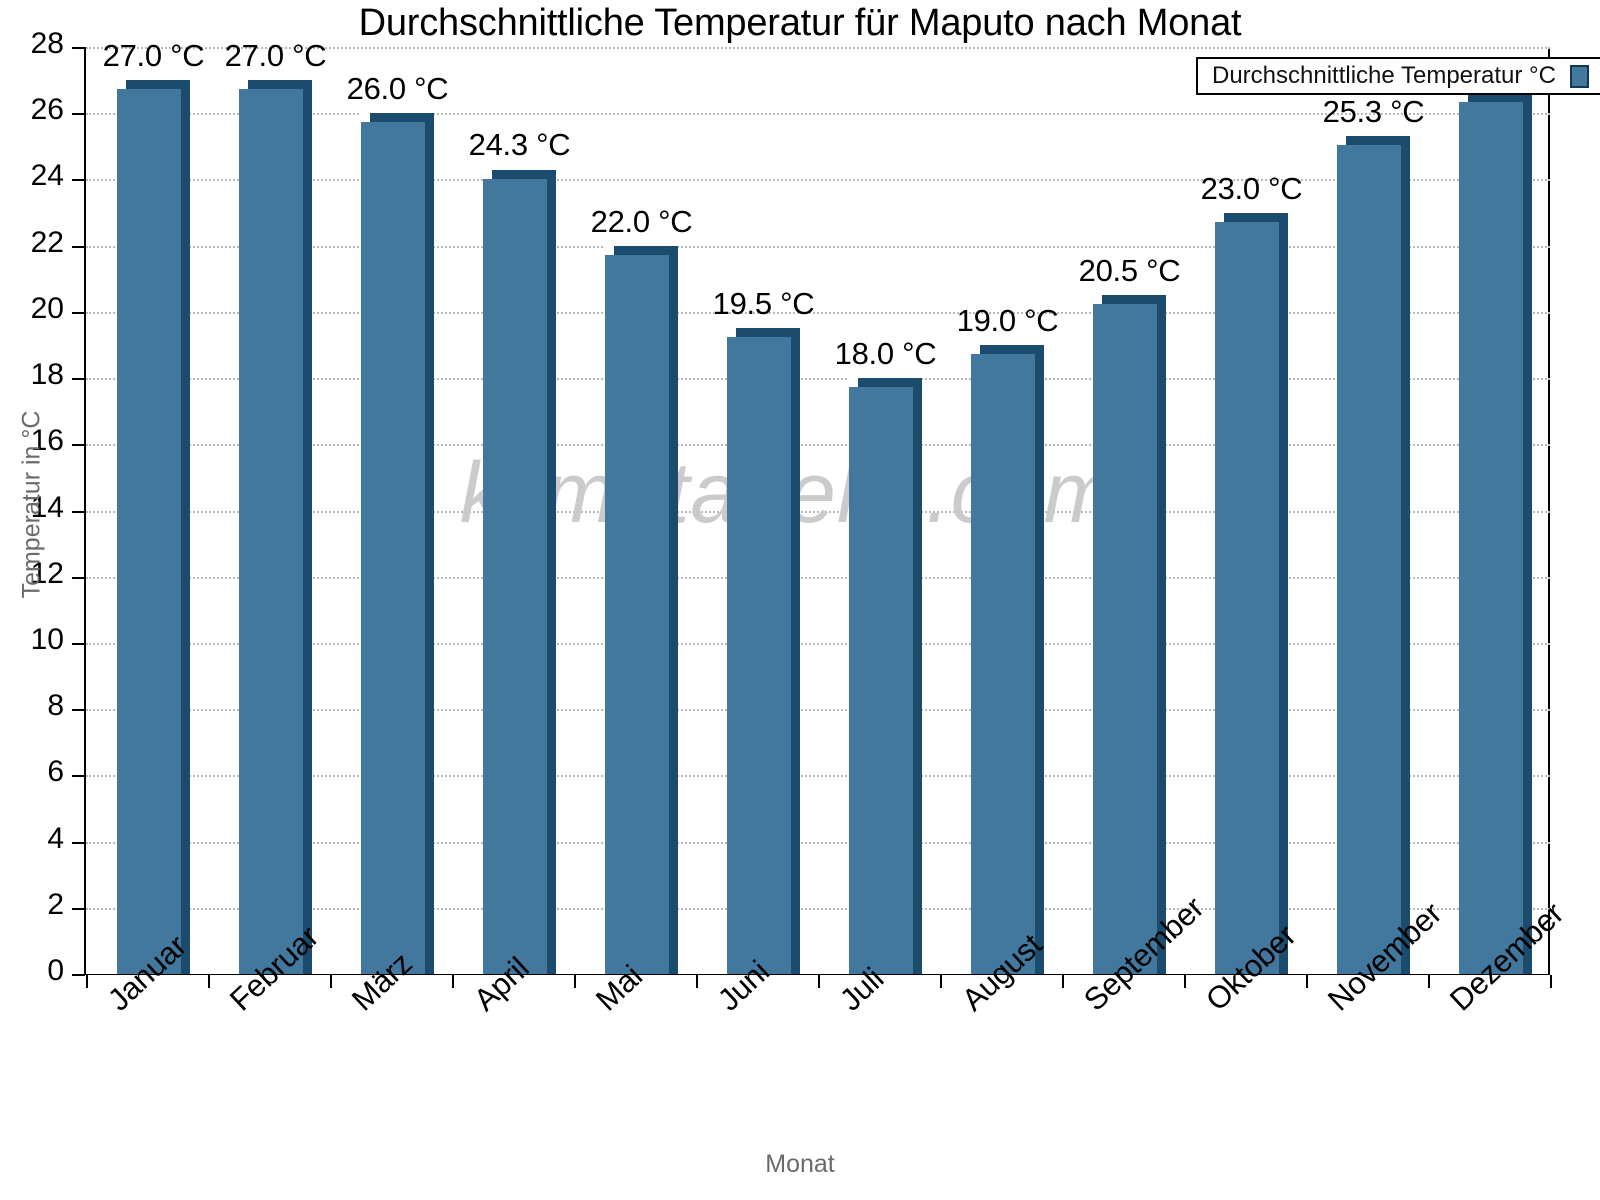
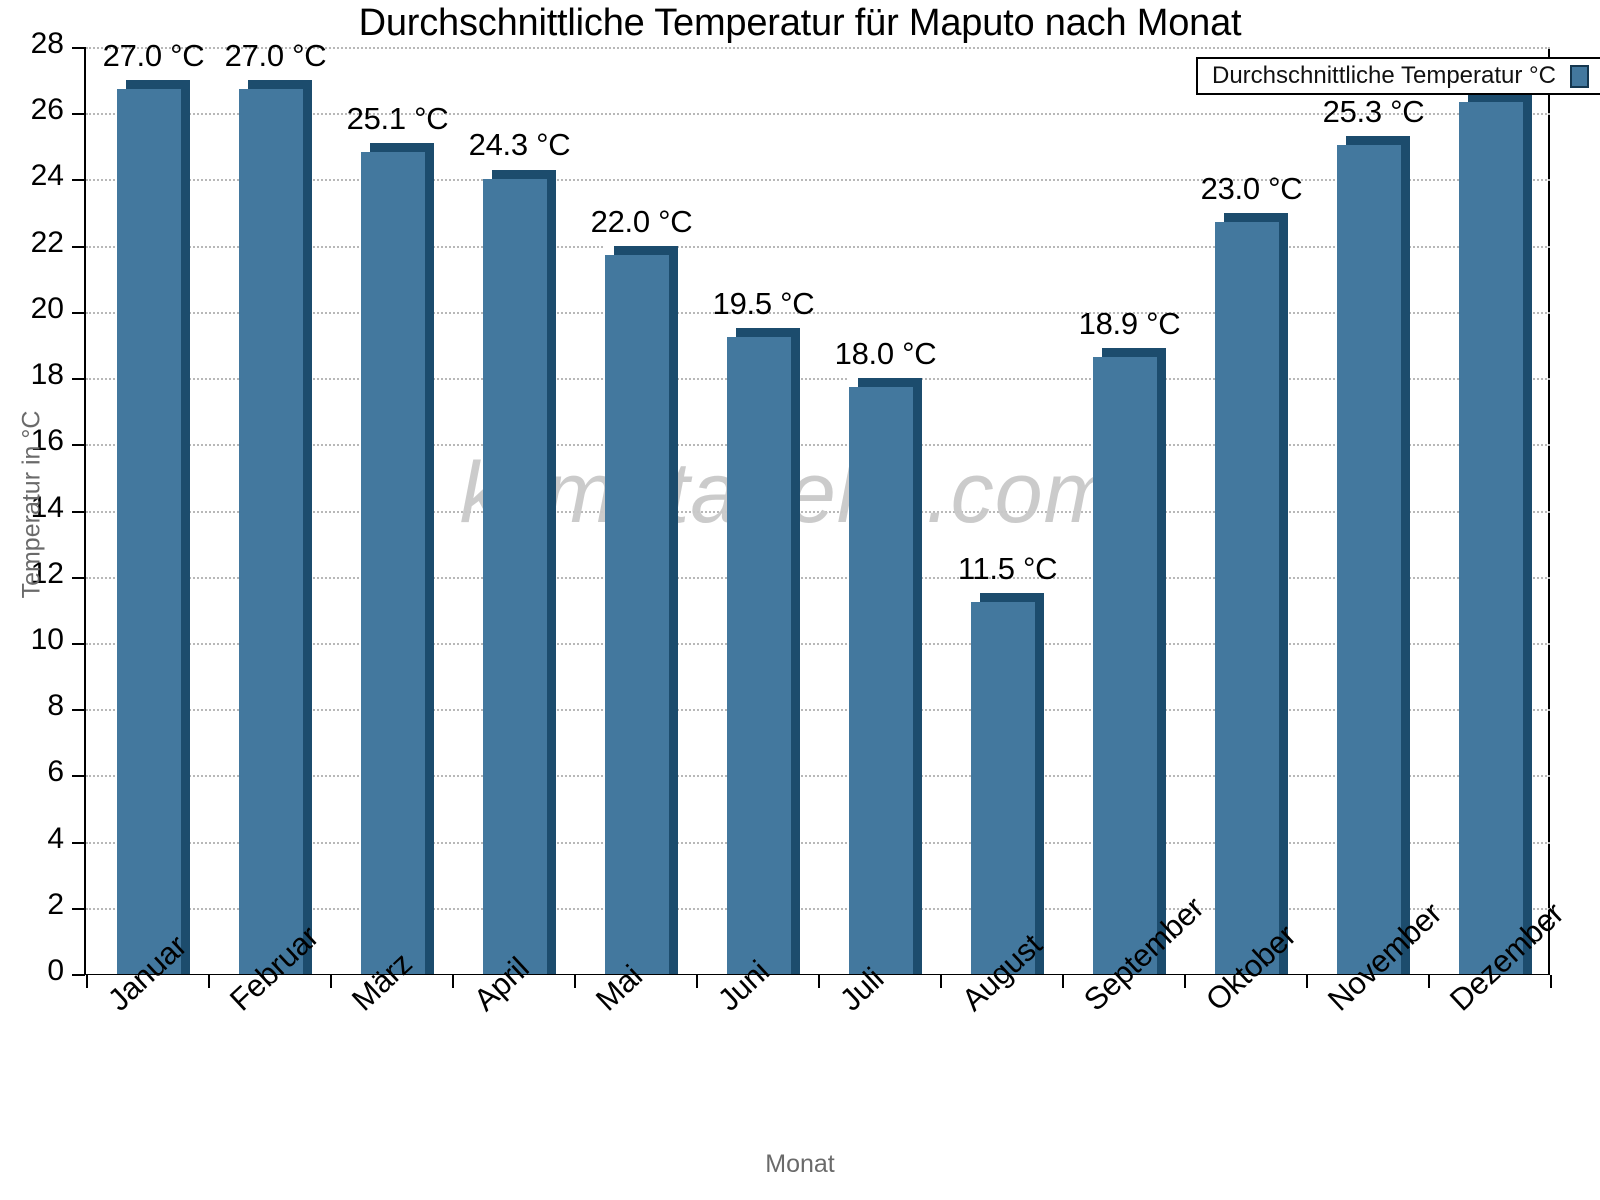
März: 26.0 -> 25.1
August: 19.0 -> 11.5
September: 20.5 -> 18.9
